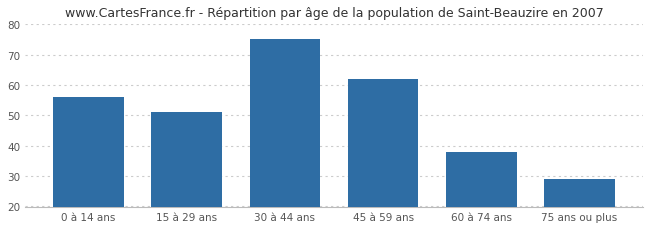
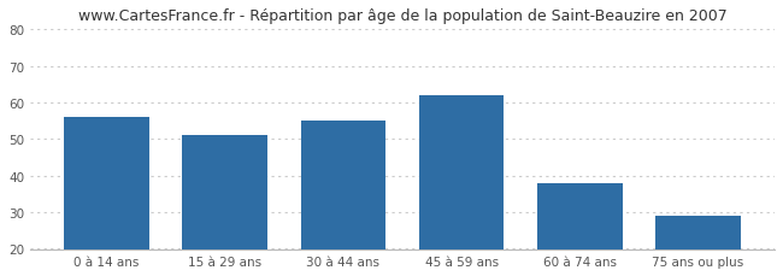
30 à 44 ans: 75 -> 55
